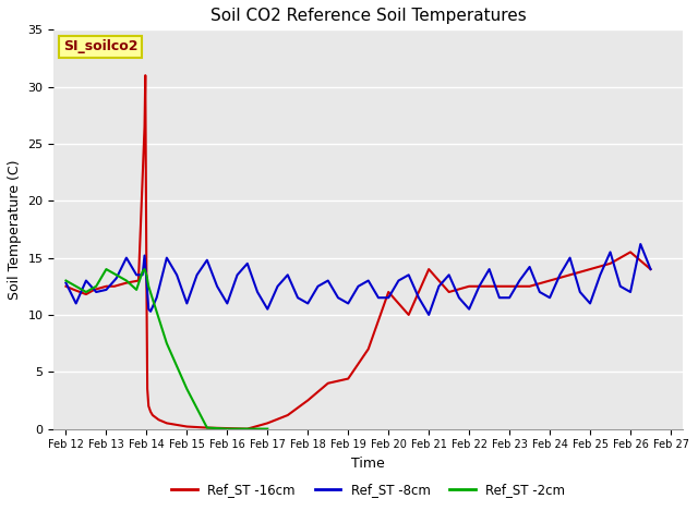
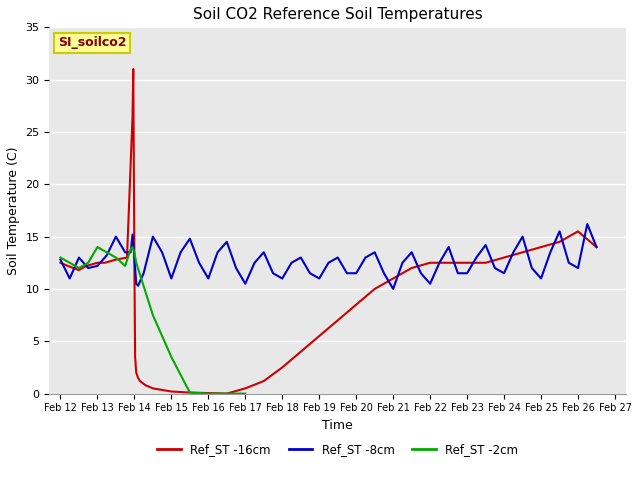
Ref_ST -16cm/Feb 19: 4.4 -> 5.5
Ref_ST -16cm/Feb 20: 12.0 -> 8.5
Ref_ST -16cm/Feb 21: 14.0 -> 11.0
